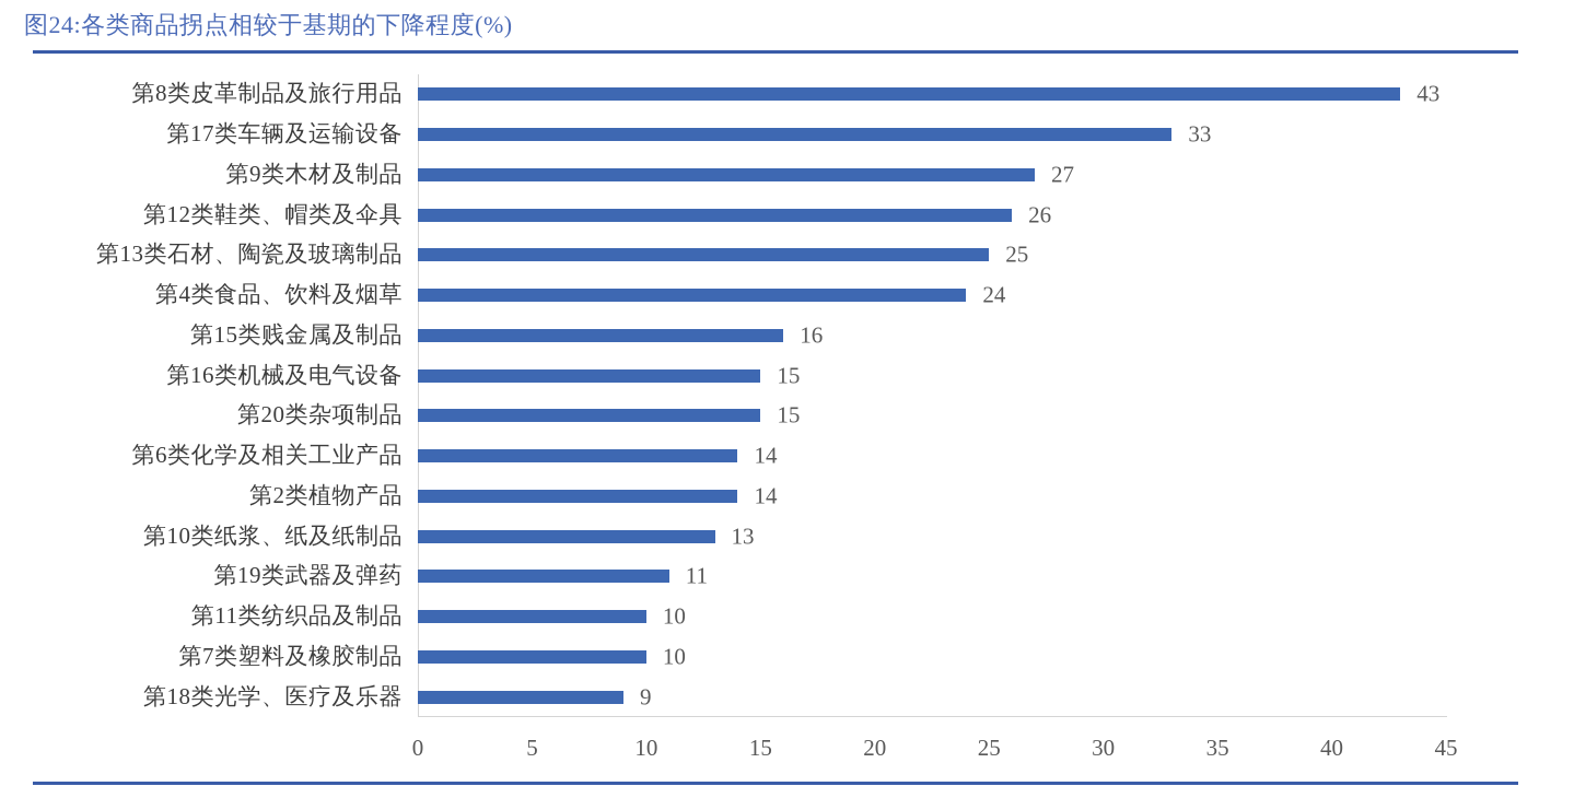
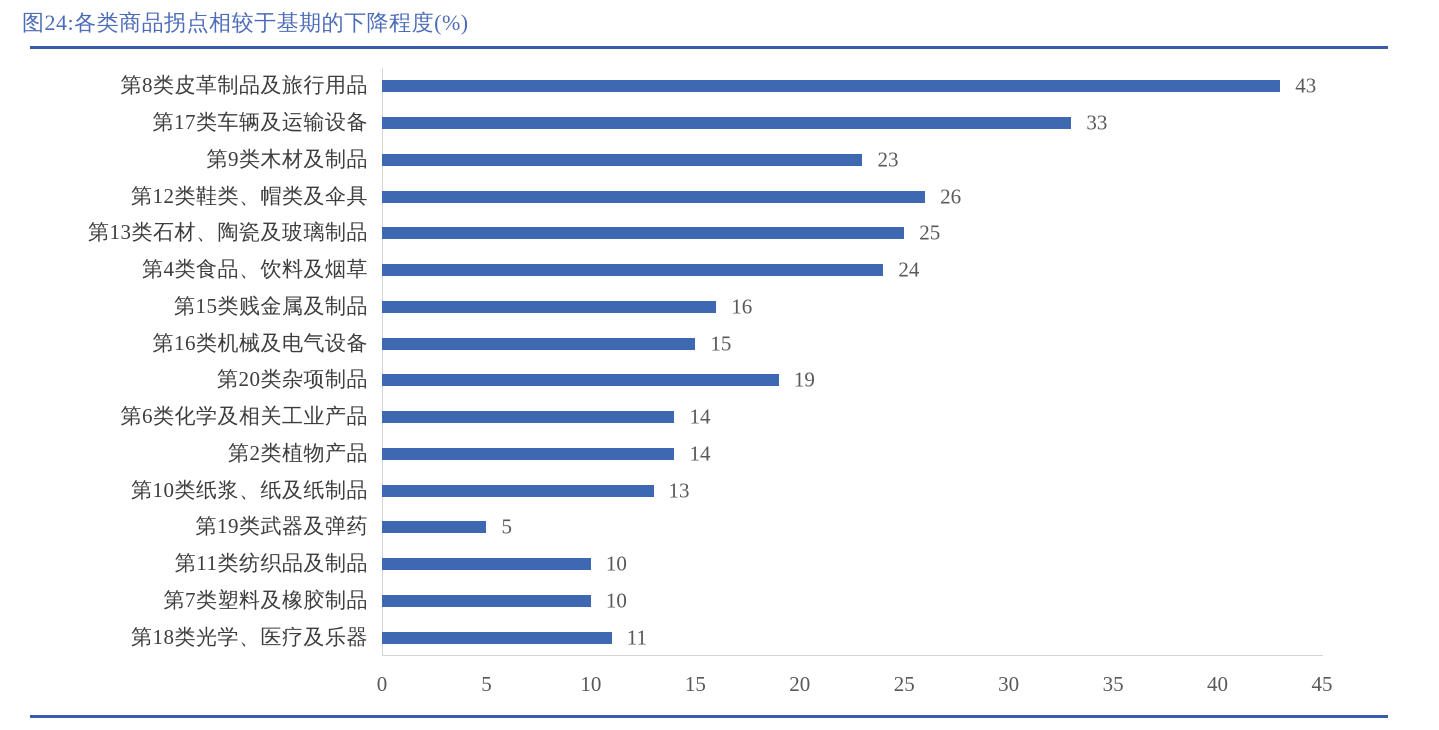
第9类木材及制品: 27 -> 23
第20类杂项制品: 15 -> 19
第19类武器及弹药: 11 -> 5
第18类光学、医疗及乐器: 9 -> 11
